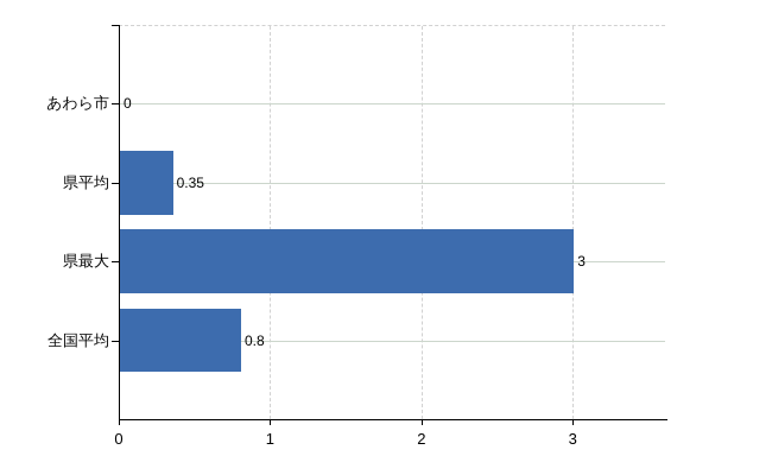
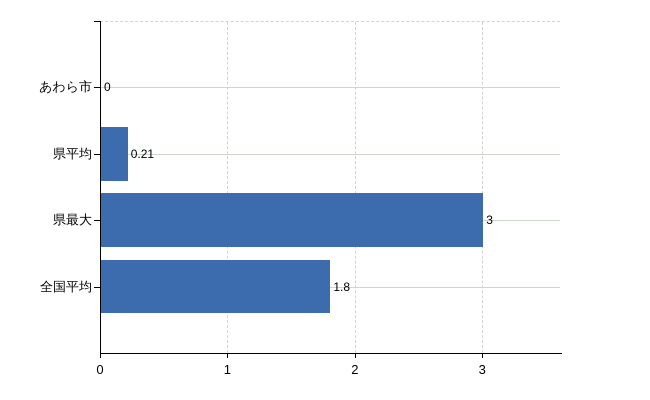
県平均: 0.35 -> 0.21
全国平均: 0.8 -> 1.8
